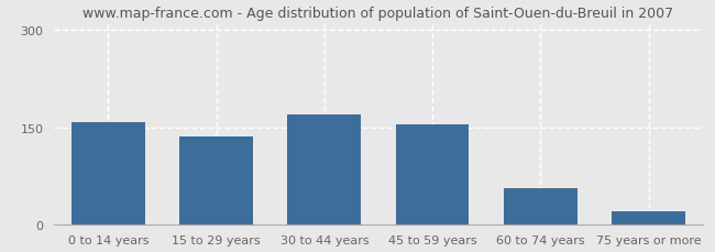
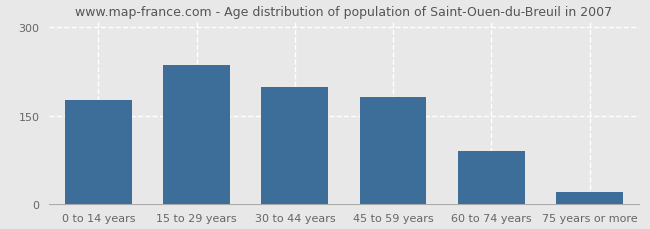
0 to 14 years: 157 -> 176
15 to 29 years: 136 -> 236
30 to 44 years: 170 -> 198
45 to 59 years: 154 -> 182
60 to 74 years: 55 -> 90
